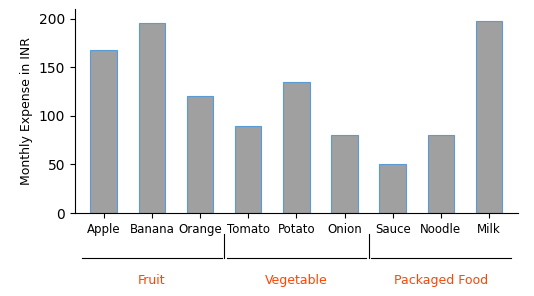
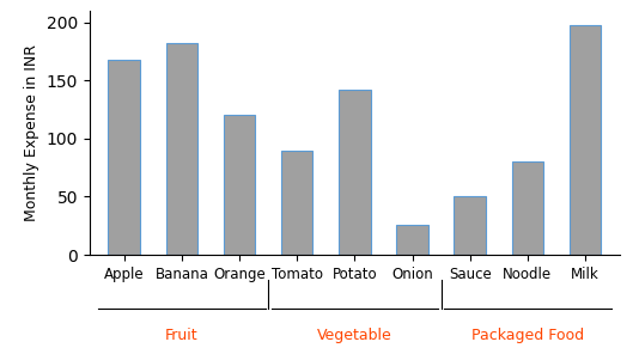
Banana: 195 -> 182
Potato: 135 -> 142
Onion: 80 -> 26
